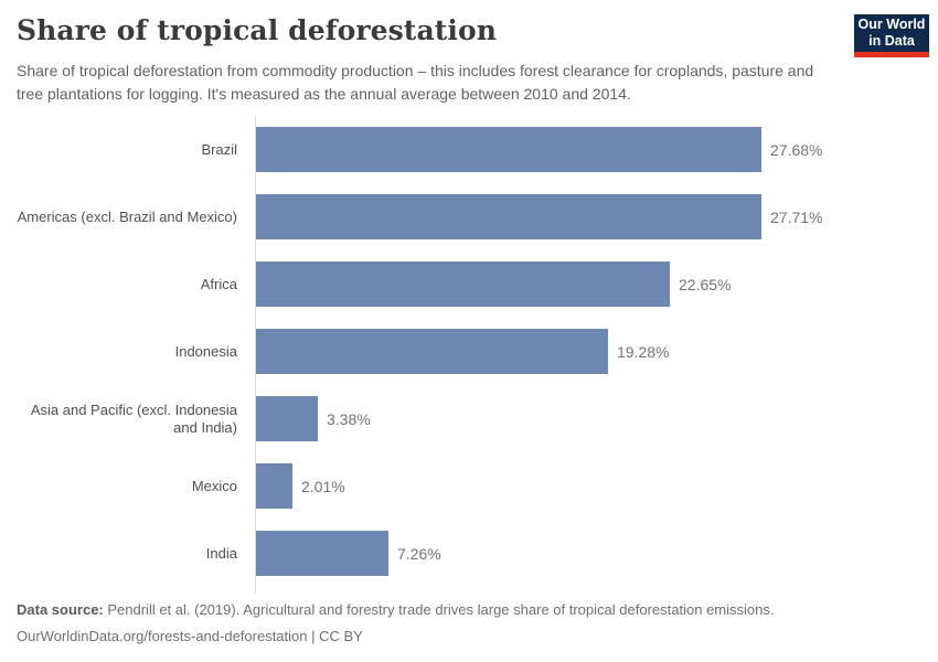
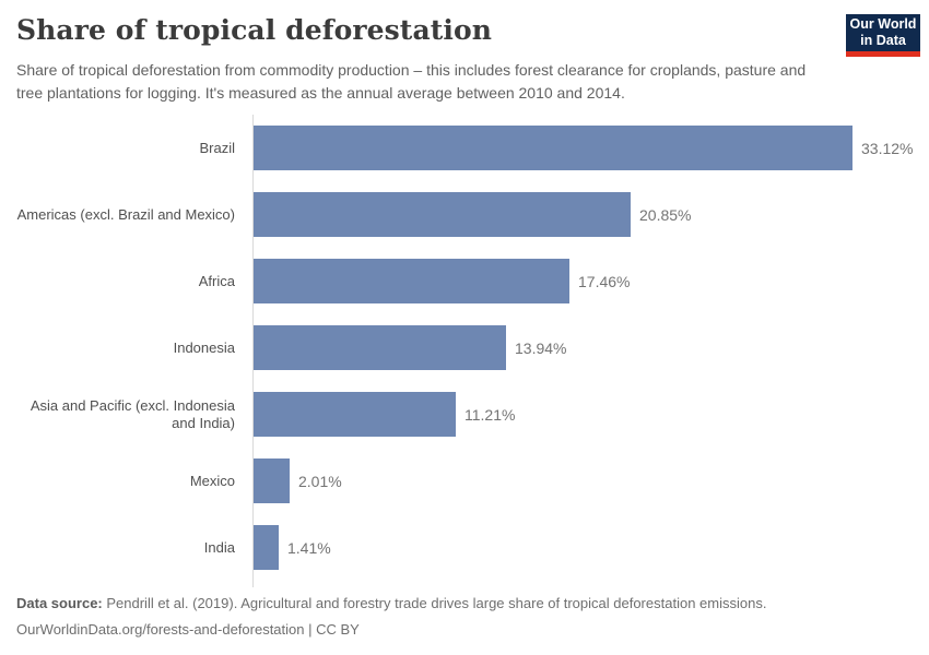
Brazil: 27.68% -> 33.12%
Americas (excl. Brazil and Mexico): 27.71% -> 20.85%
Africa: 22.65% -> 17.46%
Indonesia: 19.28% -> 13.94%
Asia and Pacific (excl. Indonesia and India): 3.38% -> 11.21%
India: 7.26% -> 1.41%
